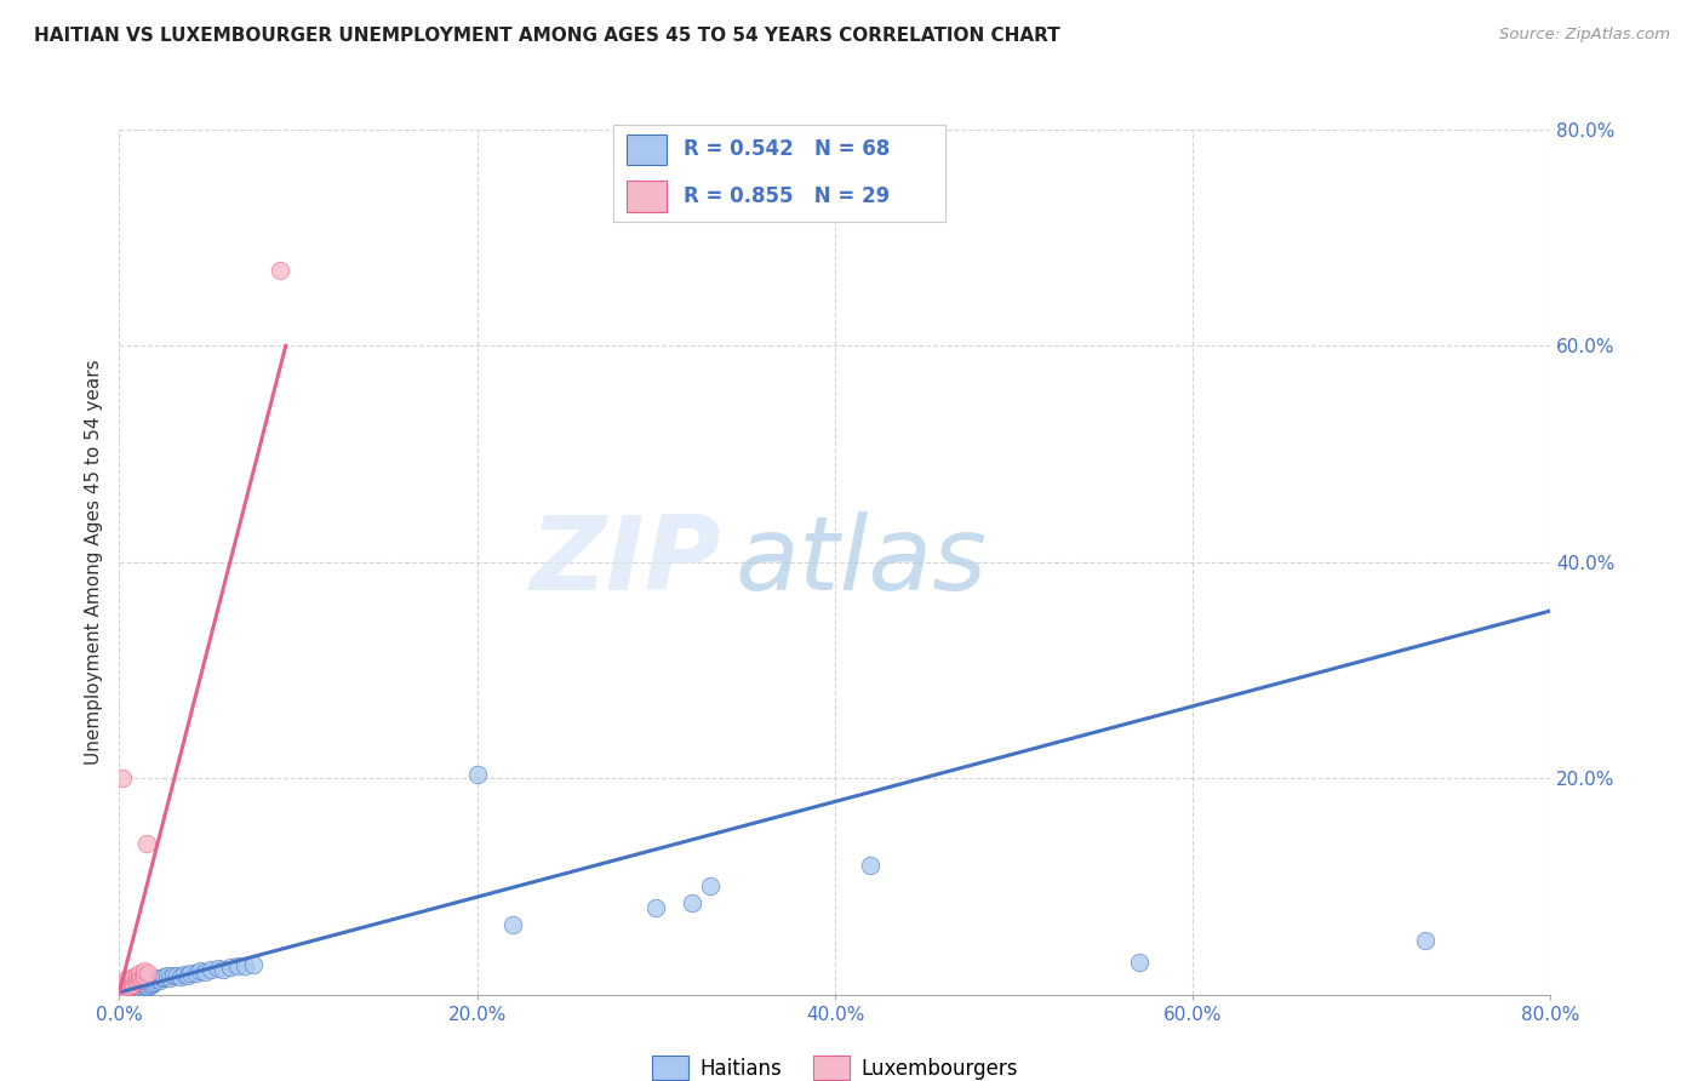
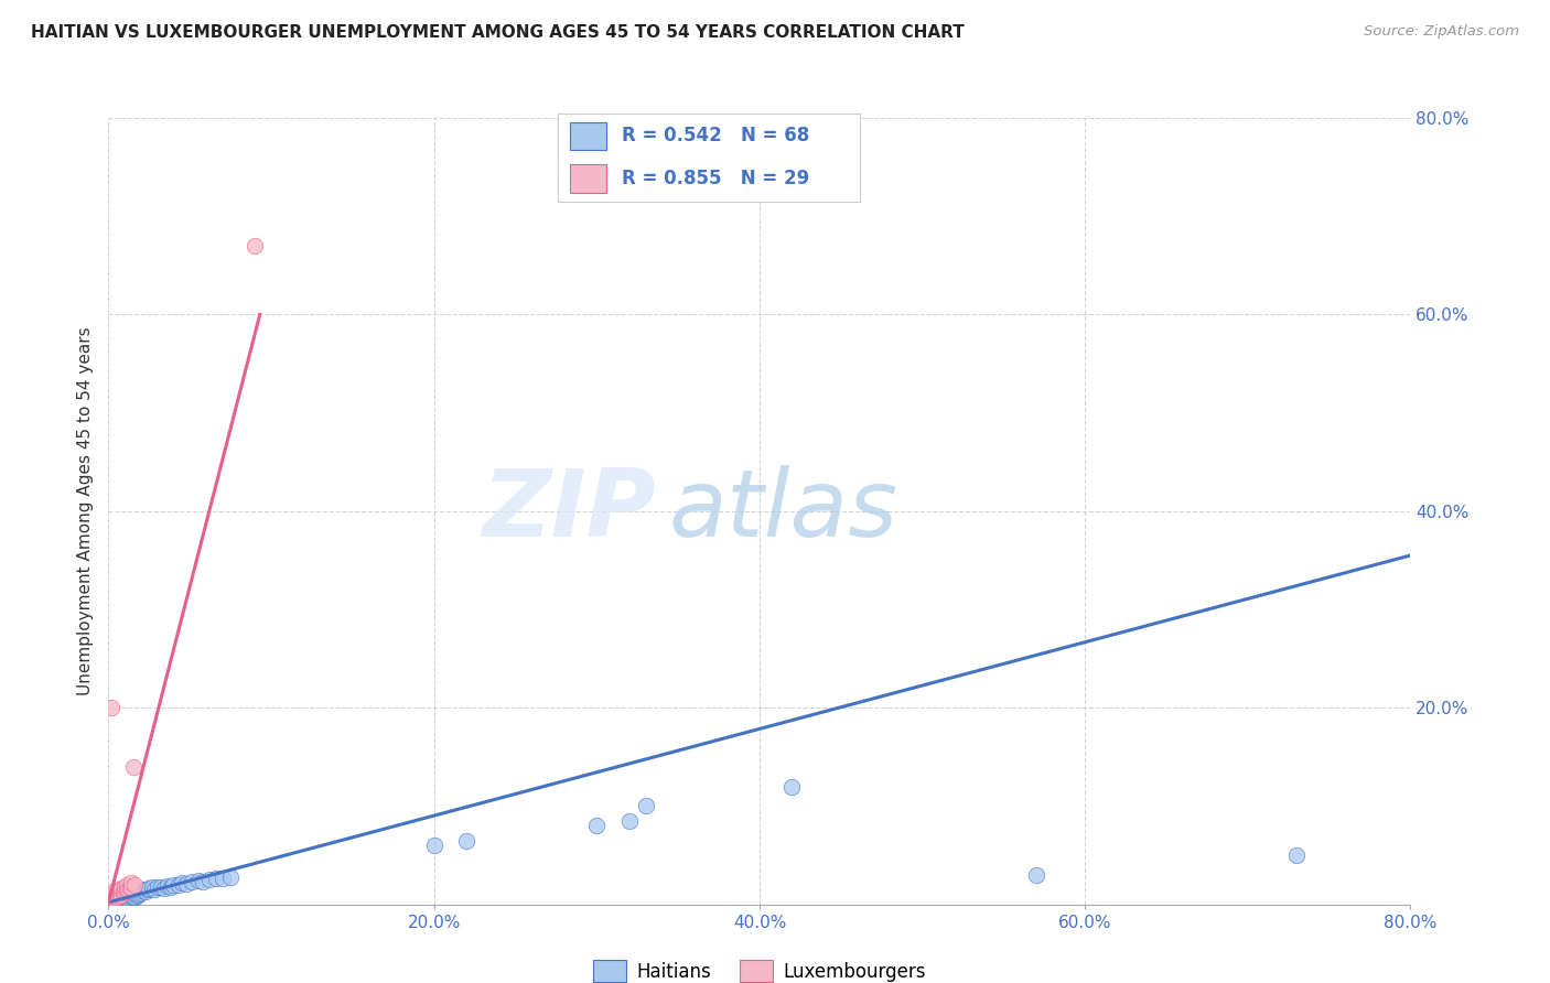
Haitians/20.0%: 20.4% -> 6.0%
